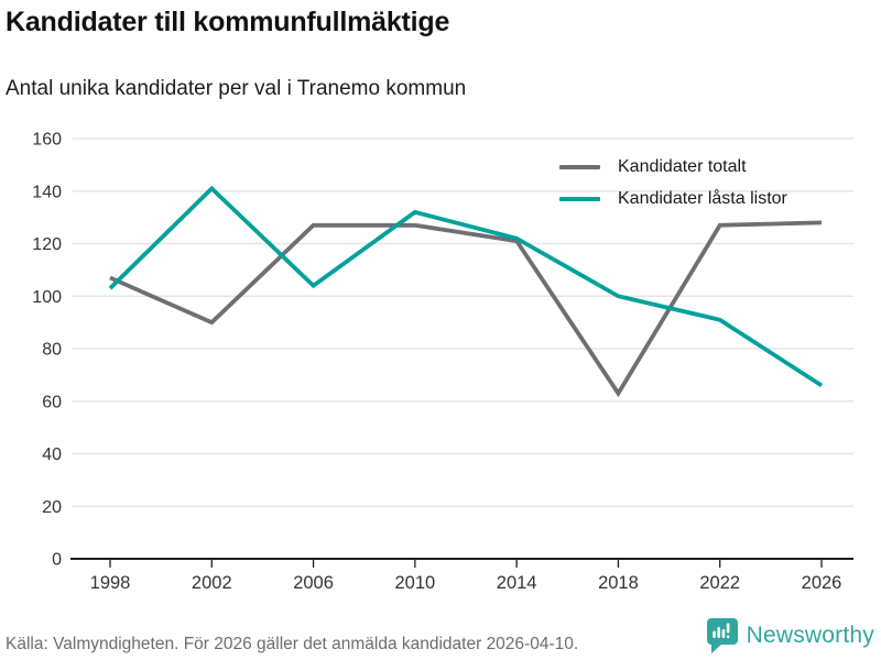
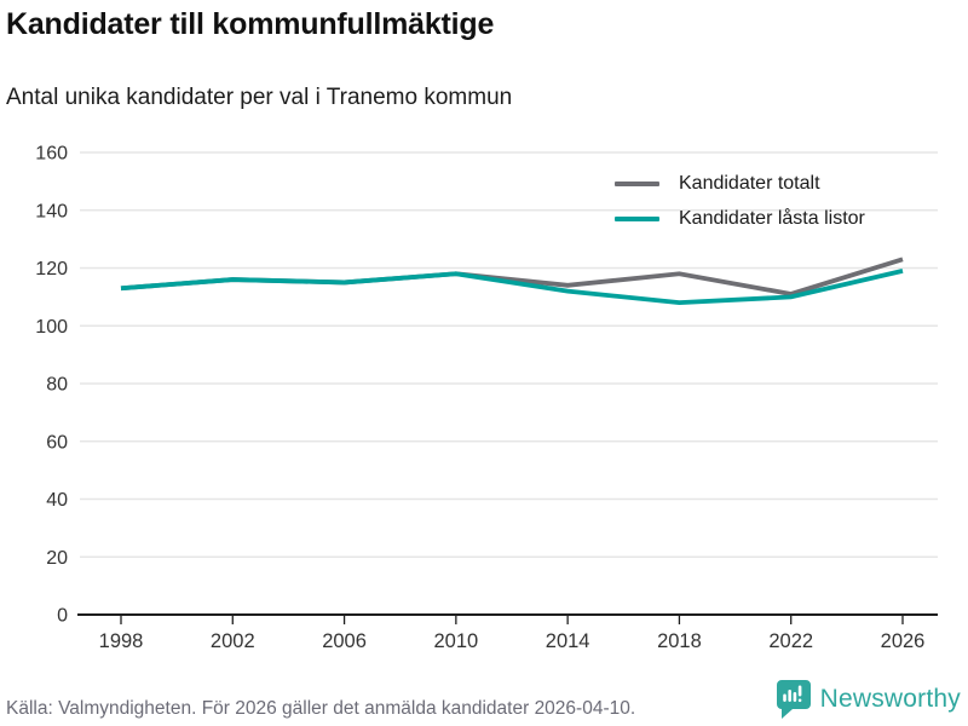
Kandidater totalt/1998: 107 -> 113
Kandidater låsta listor/1998: 103 -> 113
Kandidater totalt/2002: 90 -> 116
Kandidater låsta listor/2002: 141 -> 116
Kandidater totalt/2006: 127 -> 115
Kandidater låsta listor/2006: 104 -> 115
Kandidater totalt/2010: 127 -> 118
Kandidater låsta listor/2010: 132 -> 118
Kandidater totalt/2014: 121 -> 114
Kandidater låsta listor/2014: 122 -> 112
Kandidater totalt/2018: 63 -> 118
Kandidater låsta listor/2018: 100 -> 108
Kandidater totalt/2022: 127 -> 111
Kandidater låsta listor/2022: 91 -> 110
Kandidater totalt/2026: 128 -> 123
Kandidater låsta listor/2026: 66 -> 119
